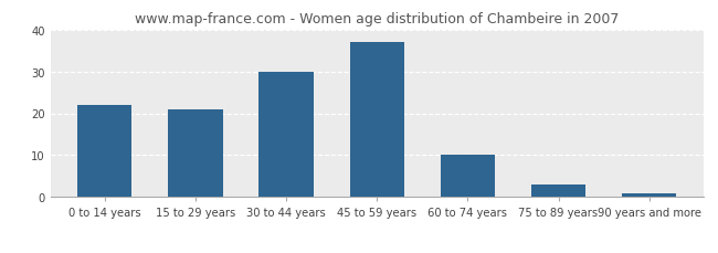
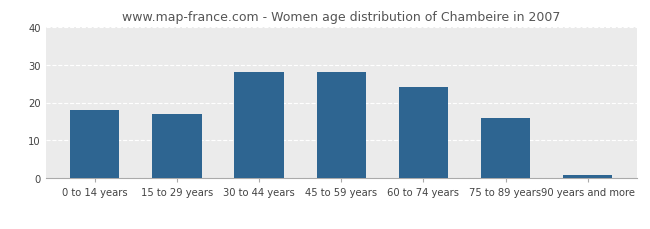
0 to 14 years: 22 -> 18
15 to 29 years: 21 -> 17
30 to 44 years: 30 -> 28
45 to 59 years: 37 -> 28
60 to 74 years: 10 -> 24
75 to 89 years: 3 -> 16
